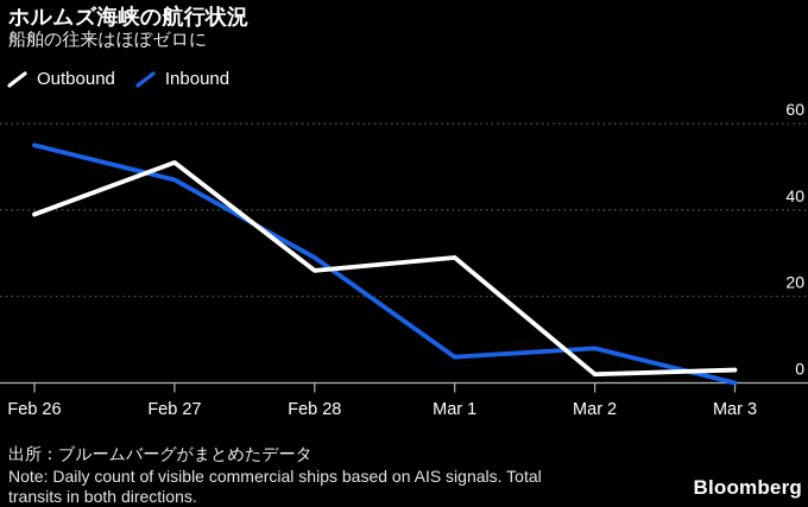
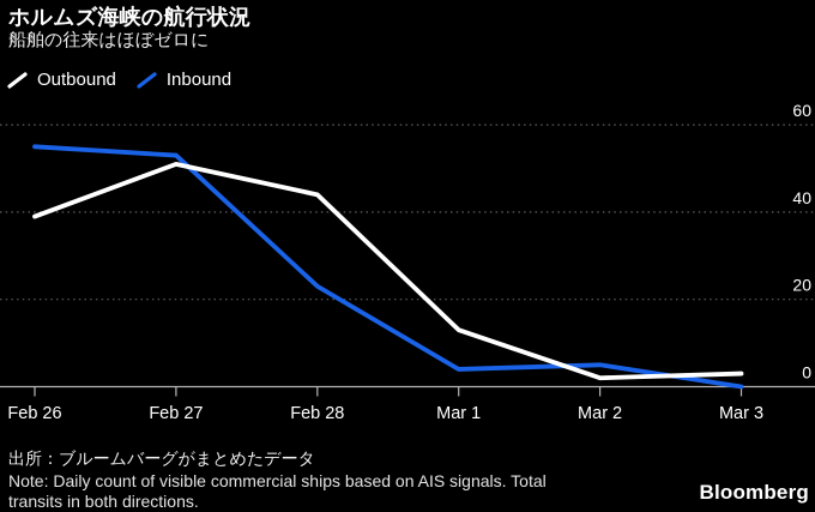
Inbound/Feb 27: 47 -> 53
Outbound/Feb 28: 26 -> 44
Inbound/Feb 28: 29 -> 23
Outbound/Mar 1: 29 -> 13
Inbound/Mar 1: 6 -> 4
Inbound/Mar 2: 8 -> 5
